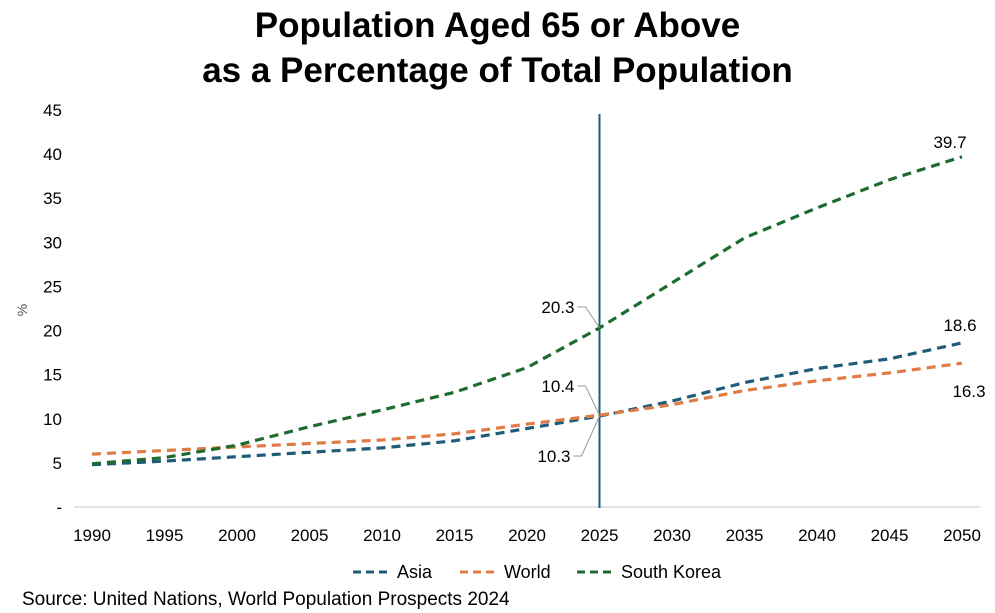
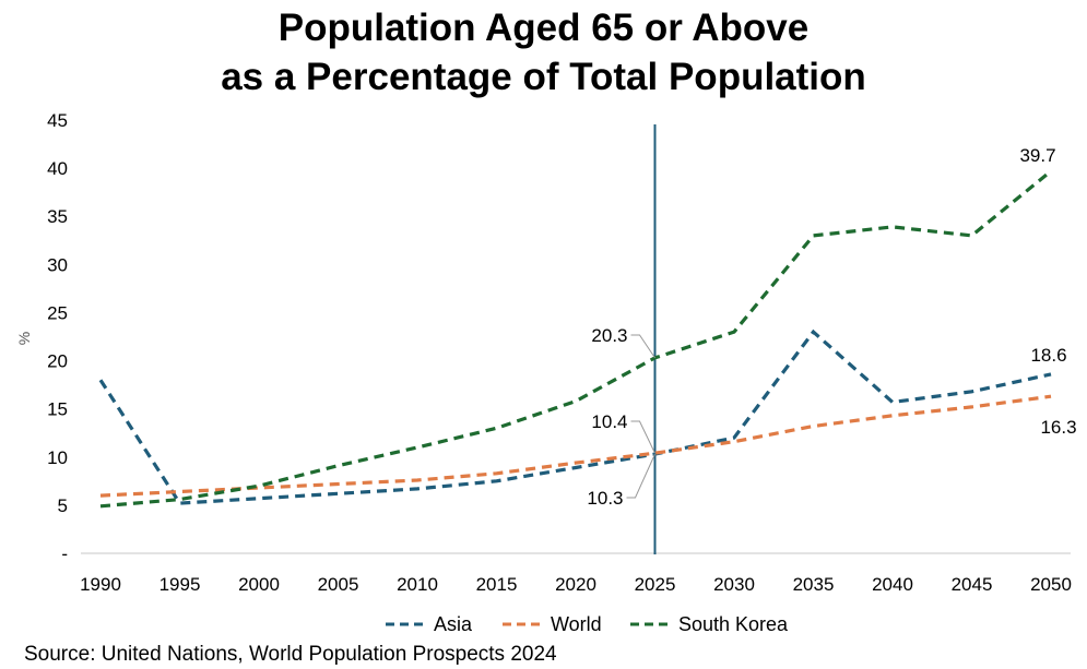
Asia/1990: 5 -> 18
South Korea/2030: 25 -> 23
Asia/2035: 14 -> 23
South Korea/2035: 30 -> 33
South Korea/2045: 37 -> 33
